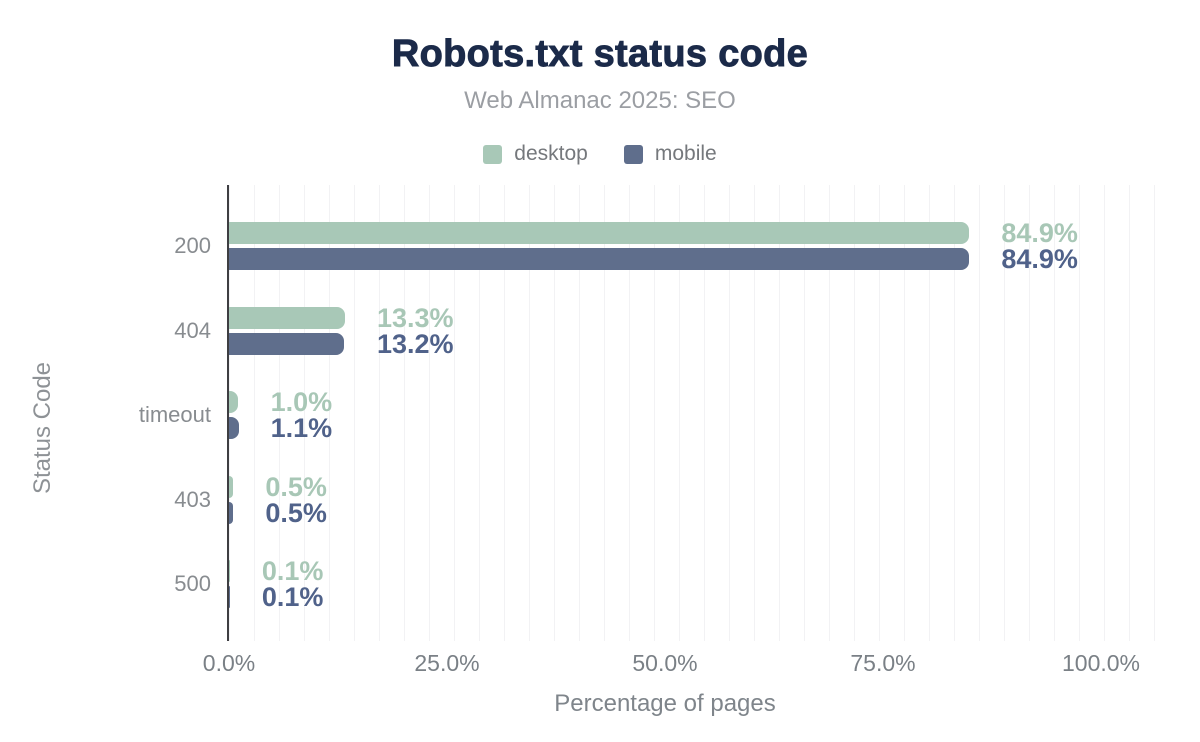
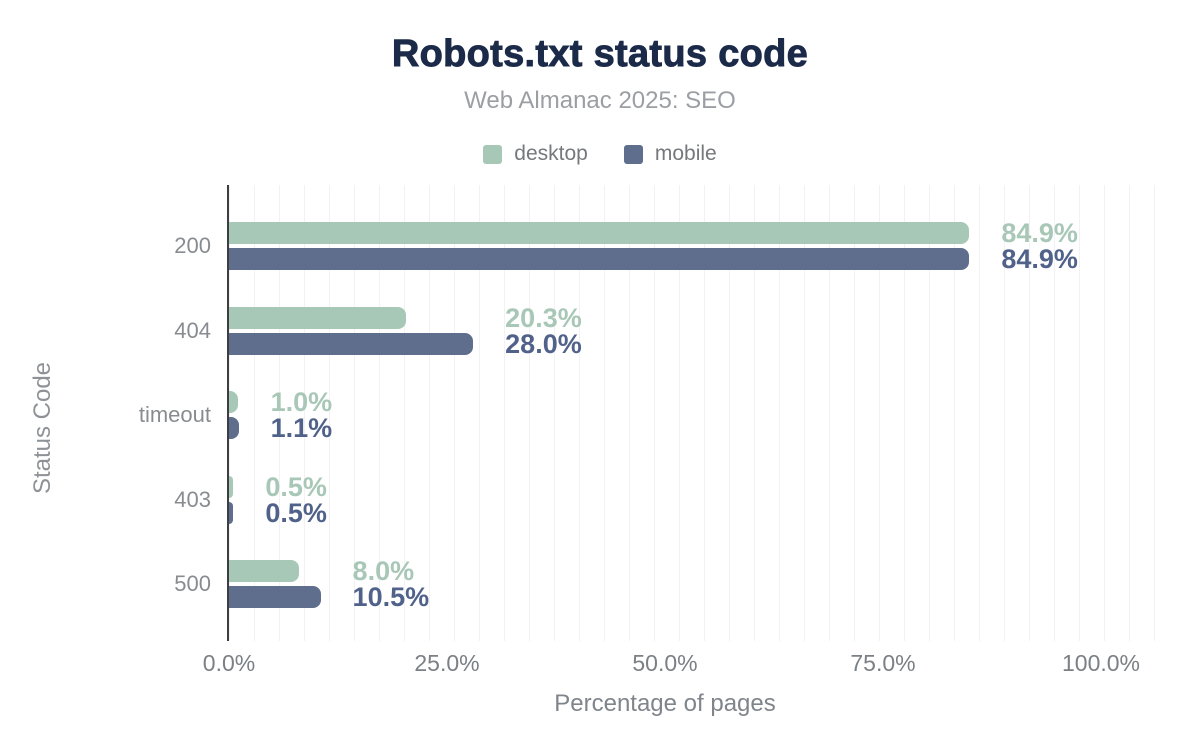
desktop/404: 13.3% -> 20.3%
mobile/404: 13.2% -> 28.0%
desktop/500: 0.1% -> 8.0%
mobile/500: 0.1% -> 10.5%
